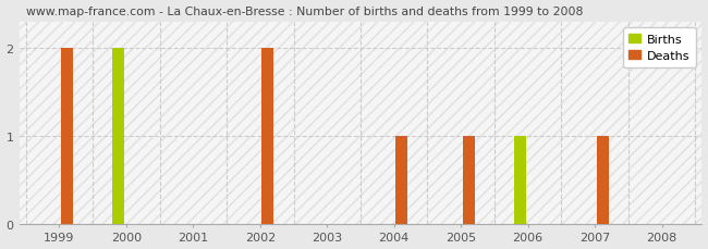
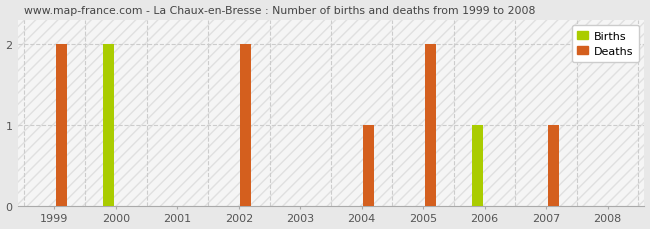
Deaths/2005: 1 -> 2
